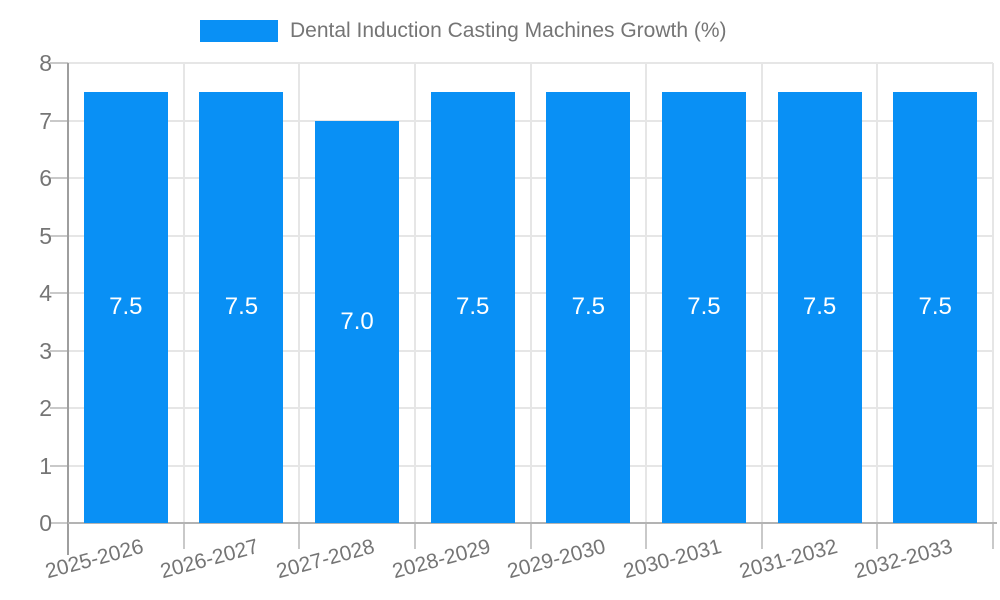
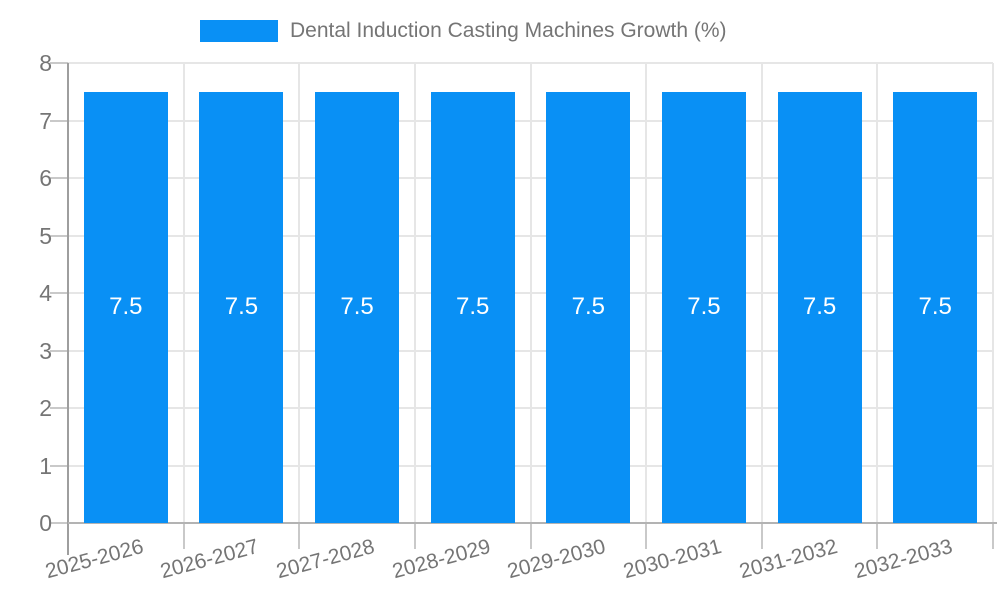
2027-2028: 7.0 -> 7.5
